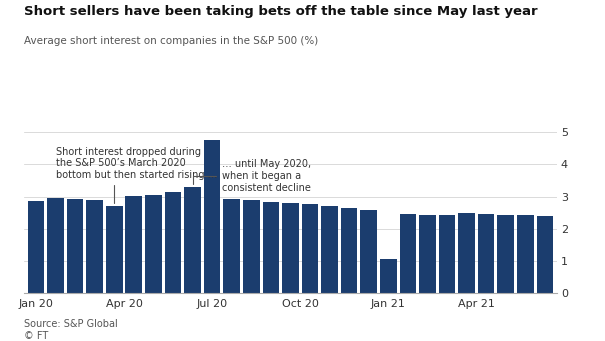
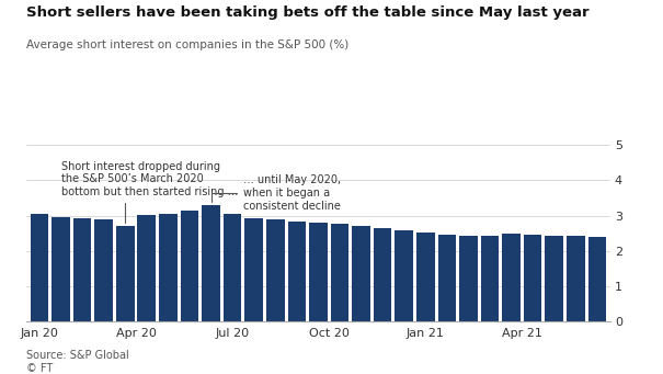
Jan 20: 2.85 -> 3.05
Jul 20: 4.75 -> 3.05
Jan 21: 1.05 -> 2.52
